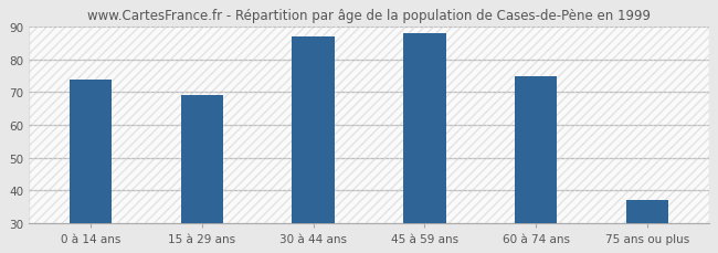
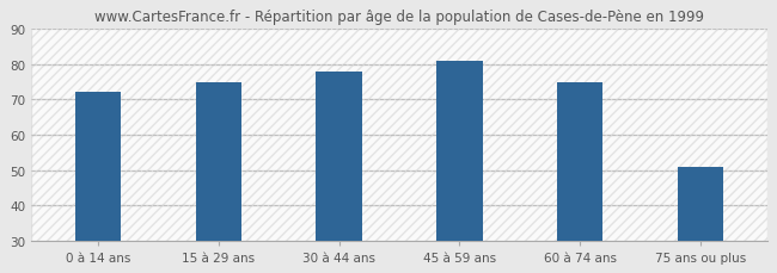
0 à 14 ans: 74 -> 72
15 à 29 ans: 69 -> 75
30 à 44 ans: 87 -> 78
45 à 59 ans: 88 -> 81
75 ans ou plus: 37 -> 51
